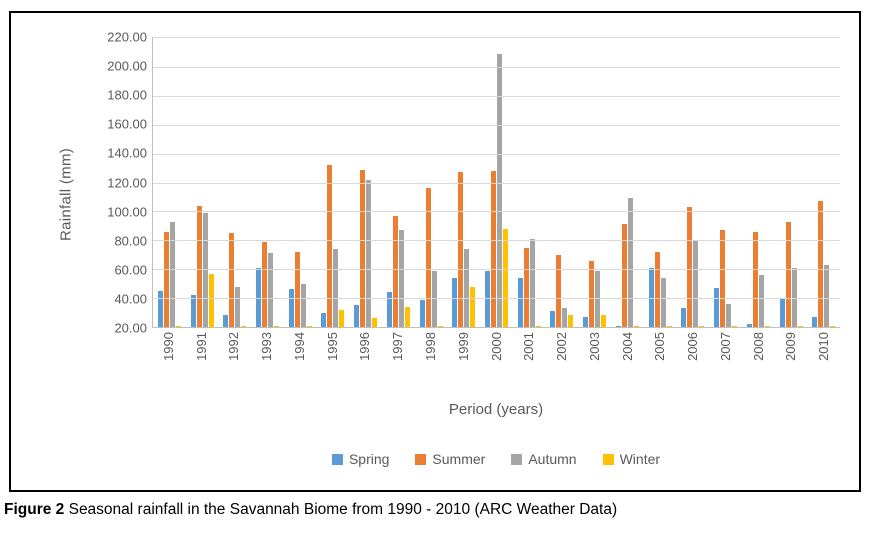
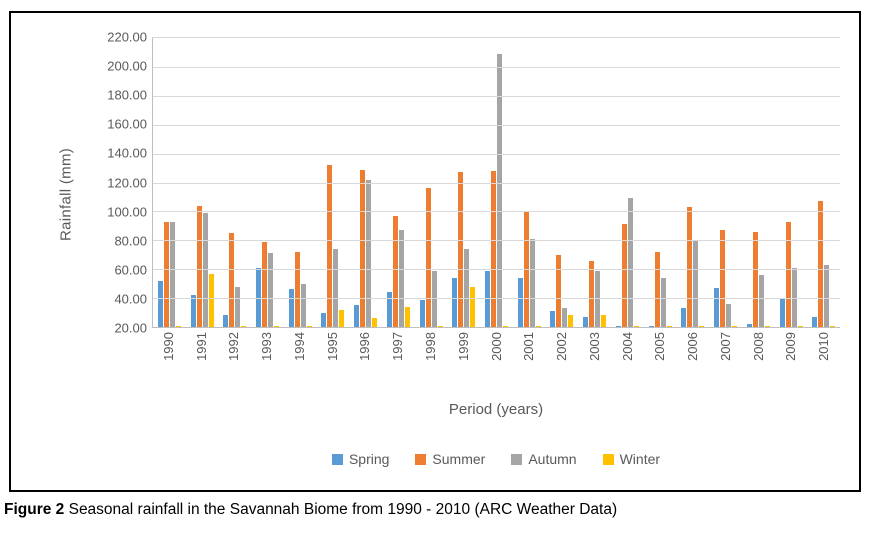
Spring/1990: 45 -> 52
Summer/1990: 86 -> 93
Winter/2000: 88 -> 21
Summer/2001: 75 -> 100
Spring/2005: 61 -> 21
